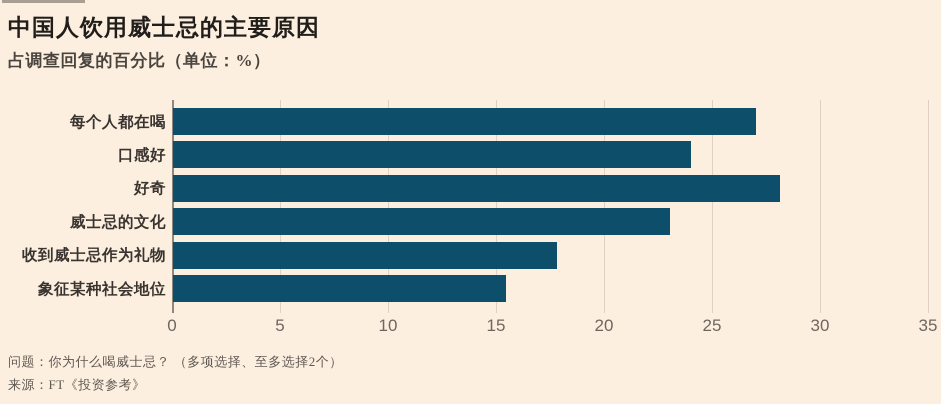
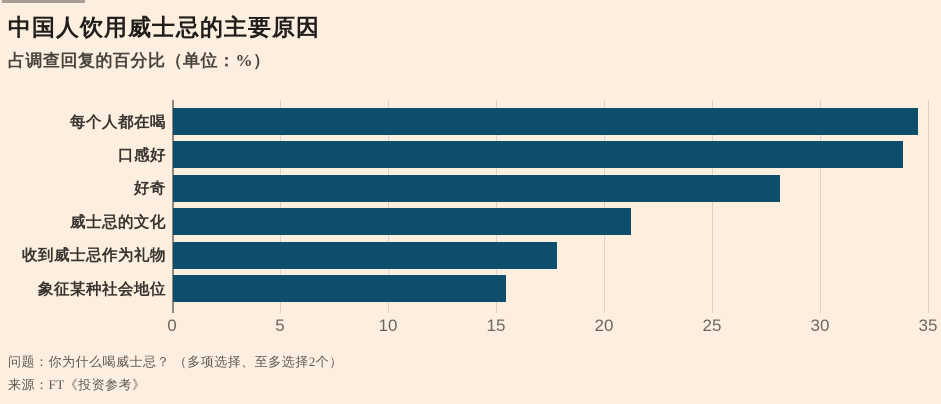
每个人都在喝: 27.0 -> 34.5
口感好: 24.0 -> 33.8
威士忌的文化: 23.0 -> 21.2
